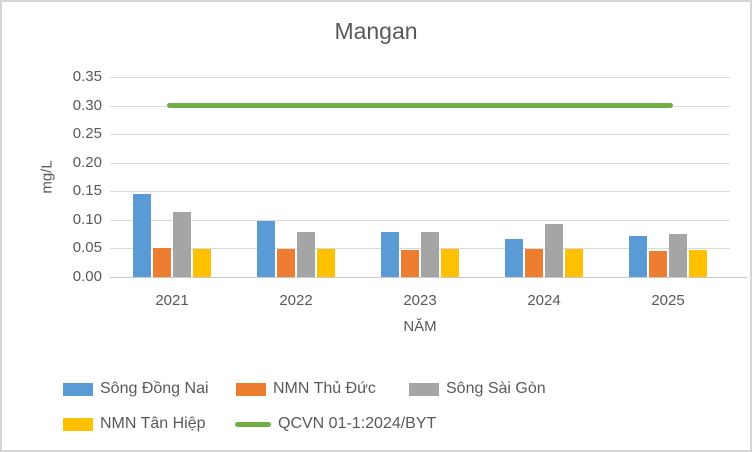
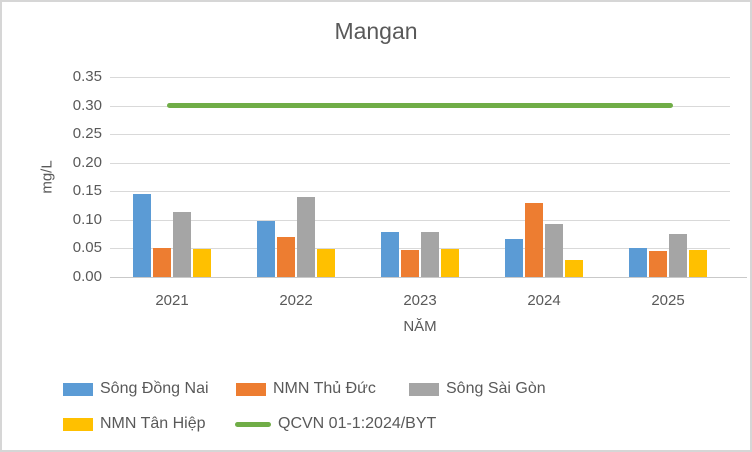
NMN Thủ Đức/2022: 0.05 -> 0.07
Sông Sài Gòn/2022: 0.08 -> 0.14
NMN Thủ Đức/2024: 0.05 -> 0.13
NMN Tân Hiệp/2024: 0.05 -> 0.03
Sông Đồng Nai/2025: 0.07 -> 0.05
